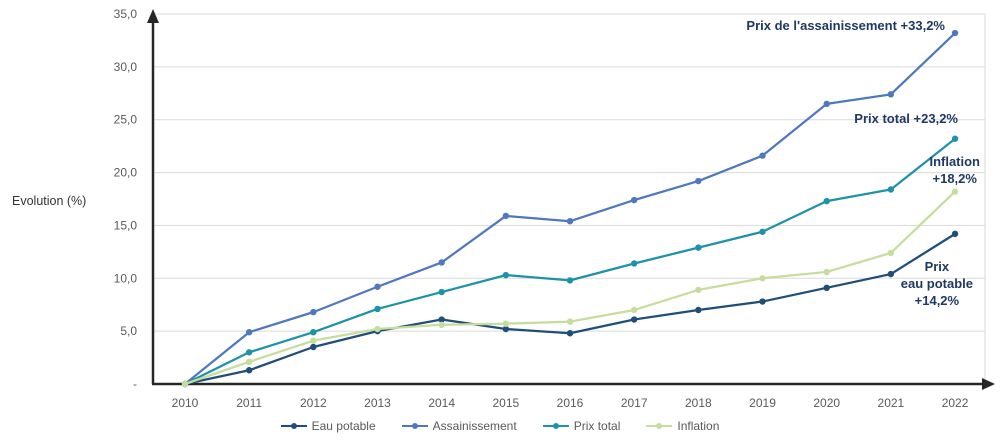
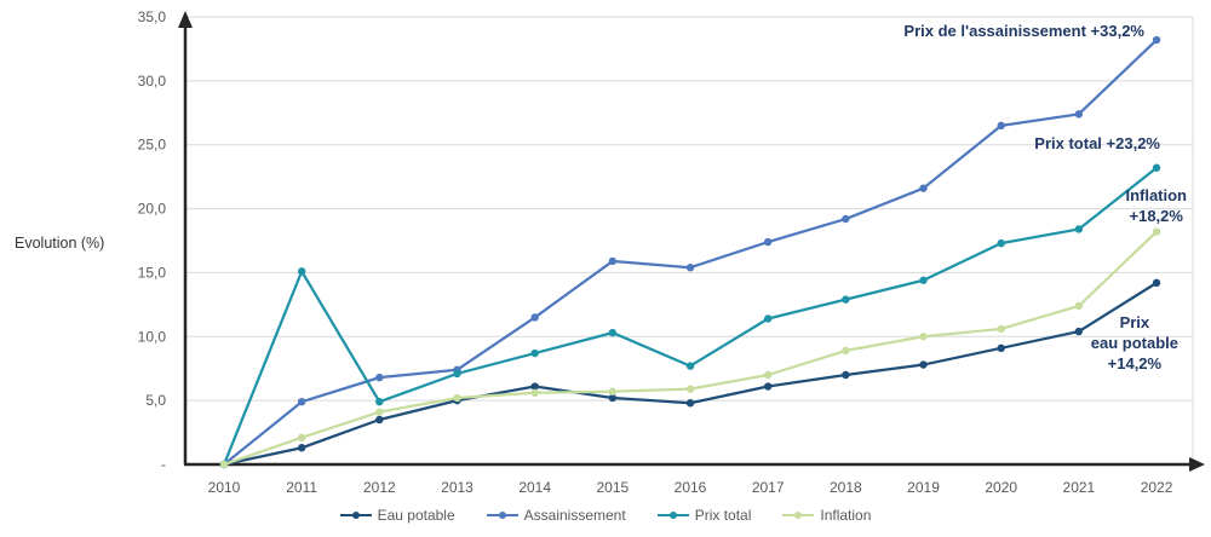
Prix total/2011: 3,0 -> 15,1
Assainissement/2013: 9,2 -> 7,4
Prix total/2016: 9,8 -> 7,7
